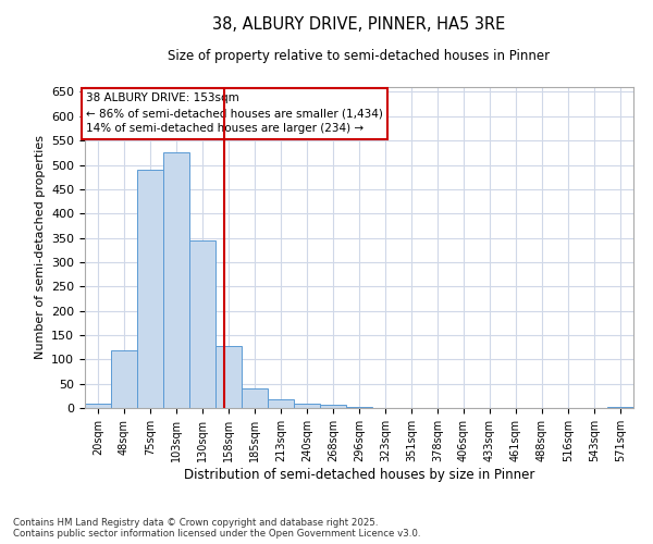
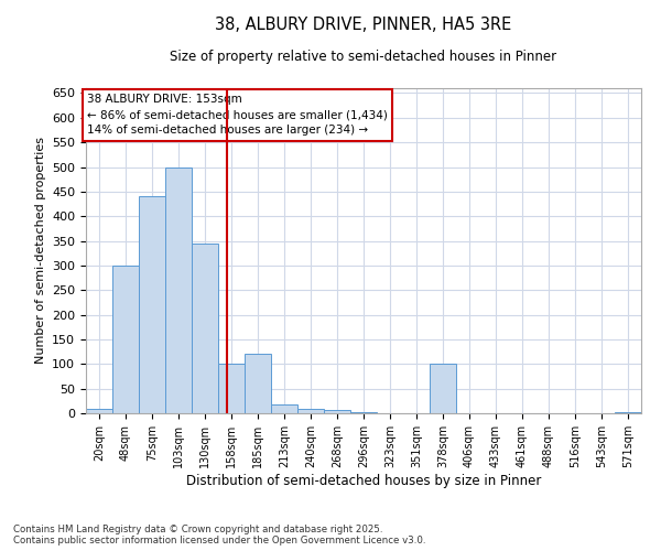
48sqm: 118 -> 300
75sqm: 490 -> 440
103sqm: 525 -> 500
158sqm: 127 -> 100
185sqm: 40 -> 120
378sqm: 1 -> 100
